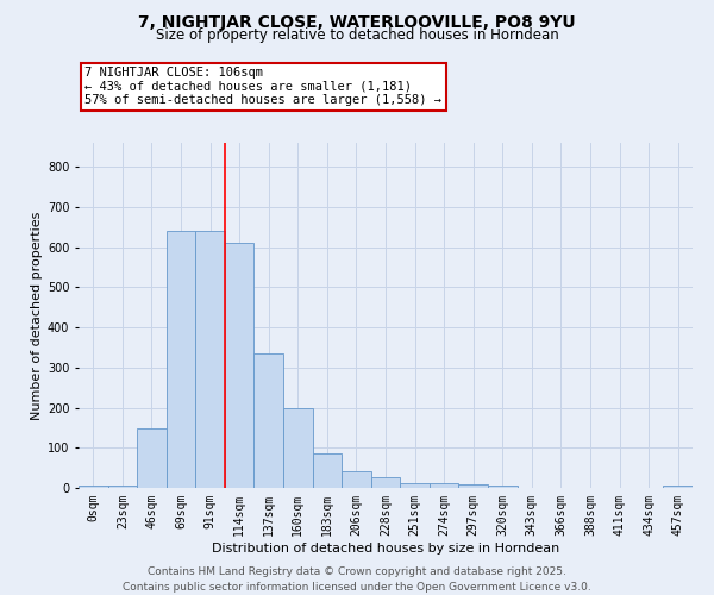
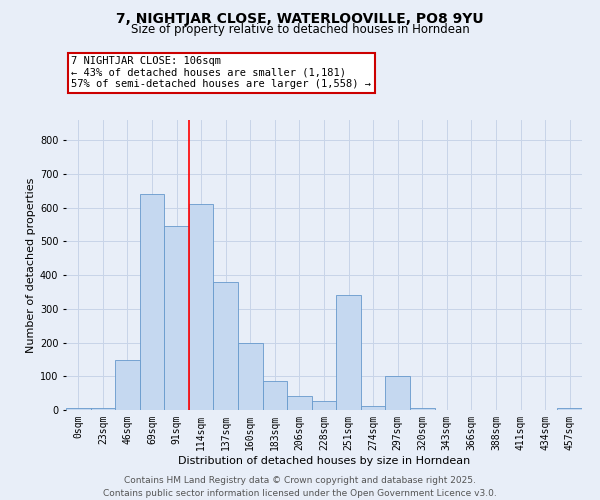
91sqm: 640 -> 545
137sqm: 335 -> 380
251sqm: 11 -> 340
297sqm: 8 -> 100
